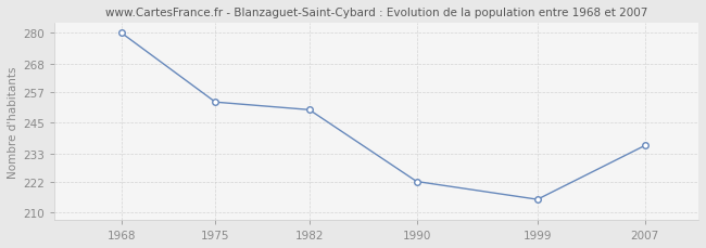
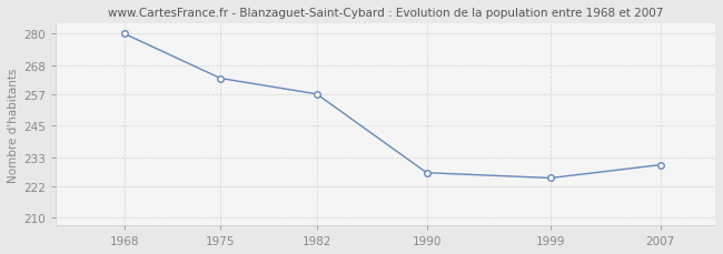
1975: 253 -> 263
1982: 250 -> 257
1990: 222 -> 227
1999: 215 -> 225
2007: 236 -> 230
